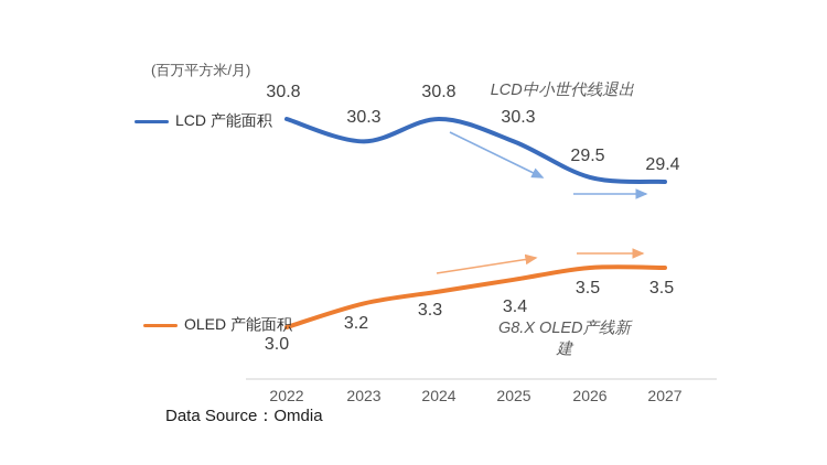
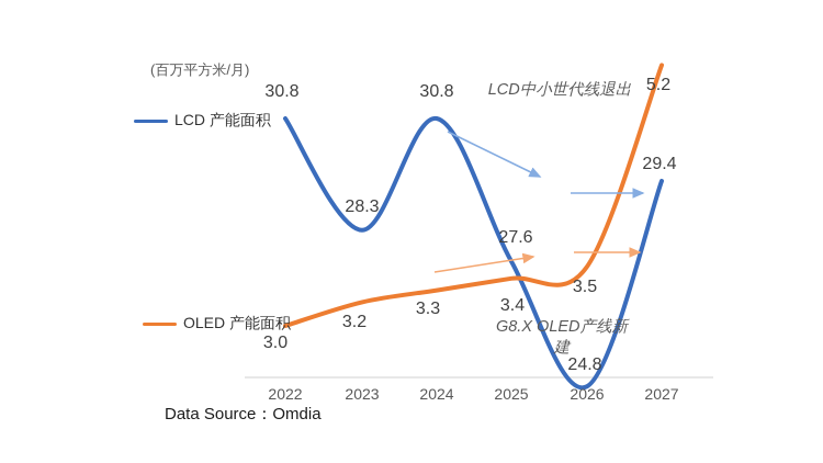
LCD 产能面积/2023: 30.3 -> 28.3
LCD 产能面积/2025: 30.3 -> 27.6
LCD 产能面积/2026: 29.5 -> 24.8
OLED 产能面积/2027: 3.5 -> 5.2
